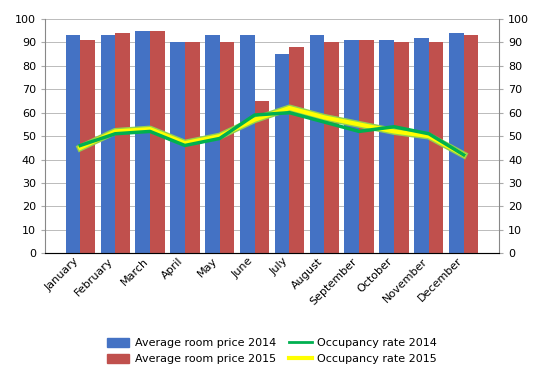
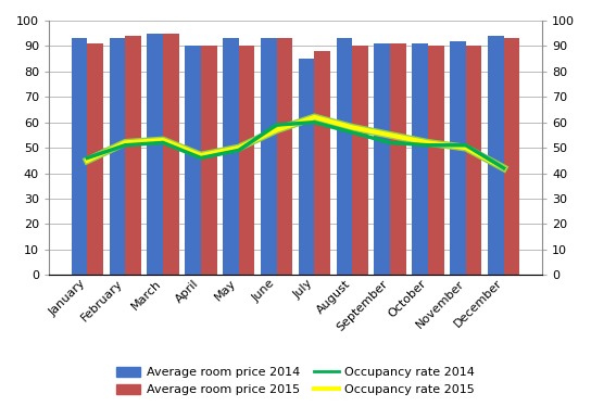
Average room price 2015/June: 65 -> 93
Occupancy rate 2014/October: 54 -> 51
